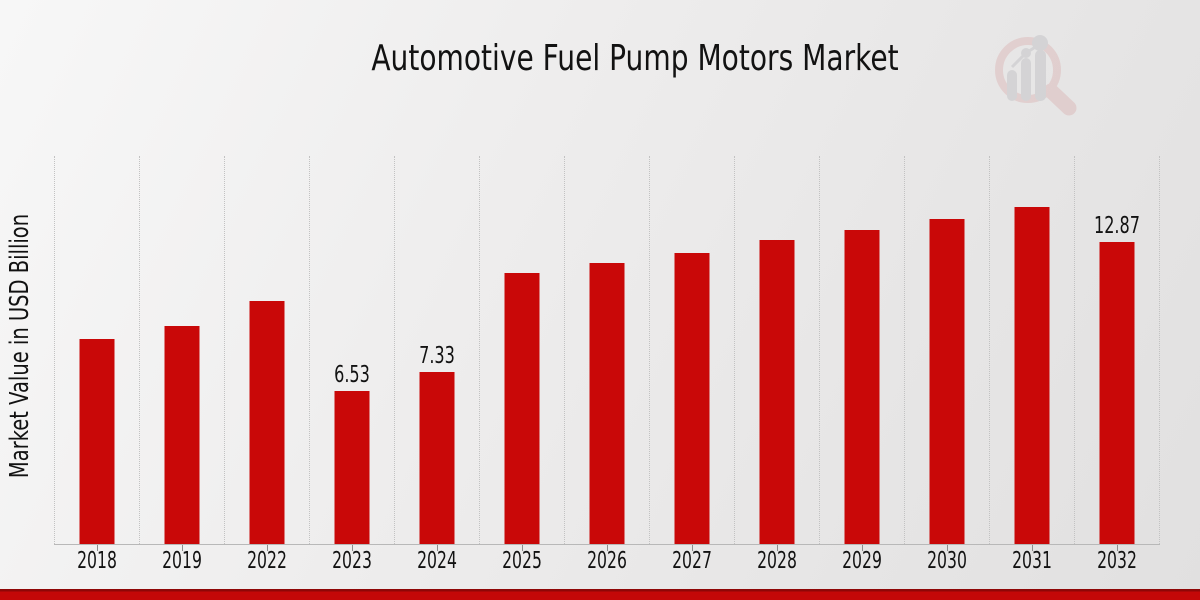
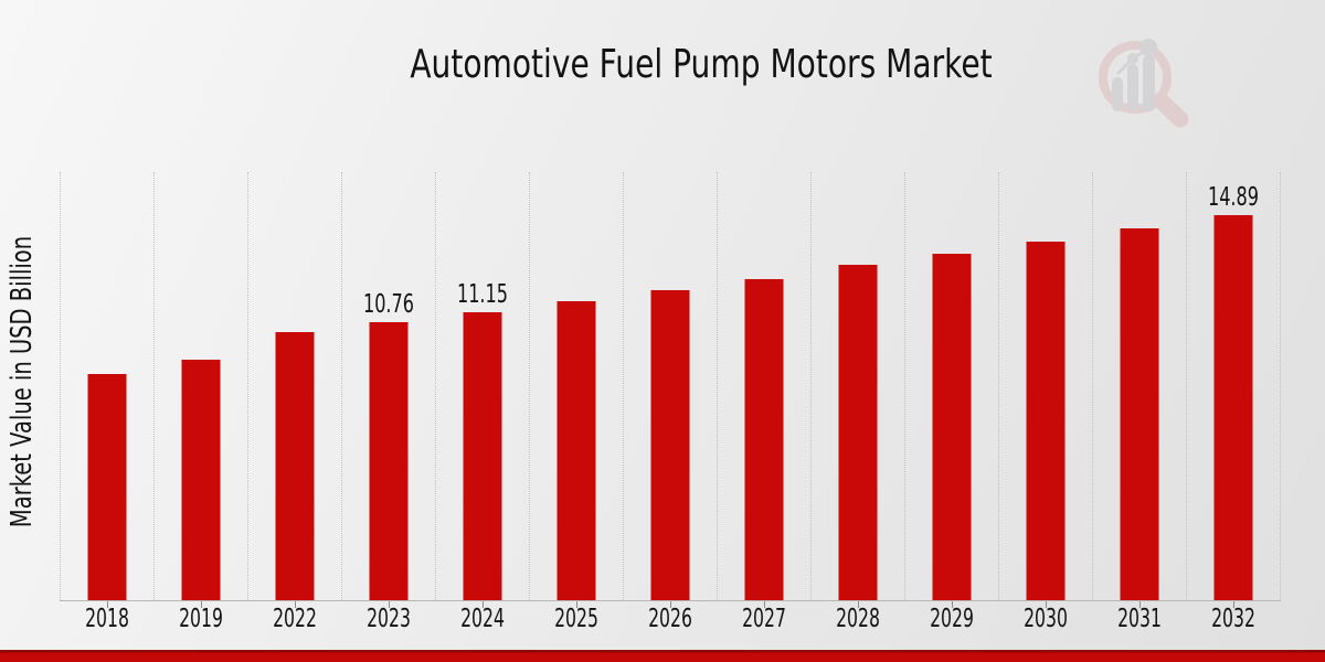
2023: 6.53 -> 10.76
2024: 7.33 -> 11.15
2032: 12.87 -> 14.89
